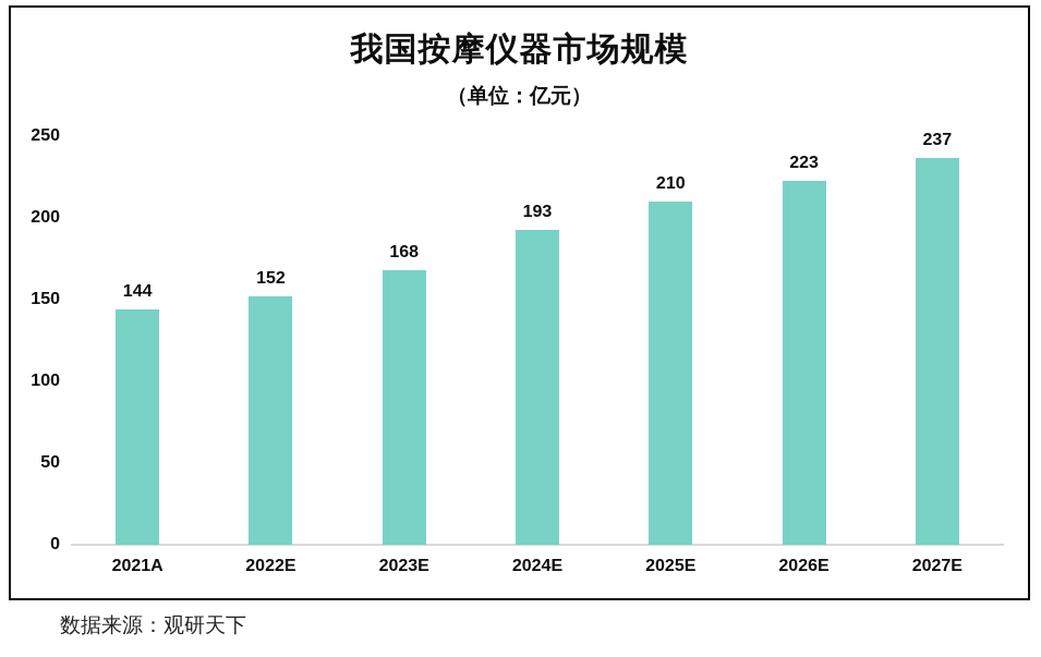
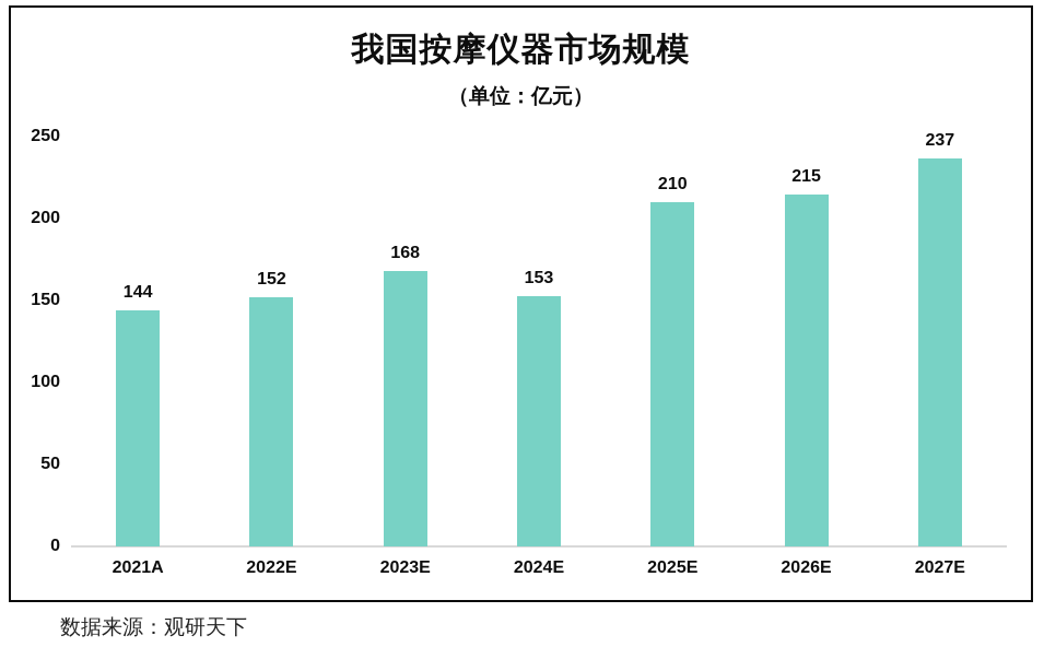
2024E: 193 -> 153
2026E: 223 -> 215
